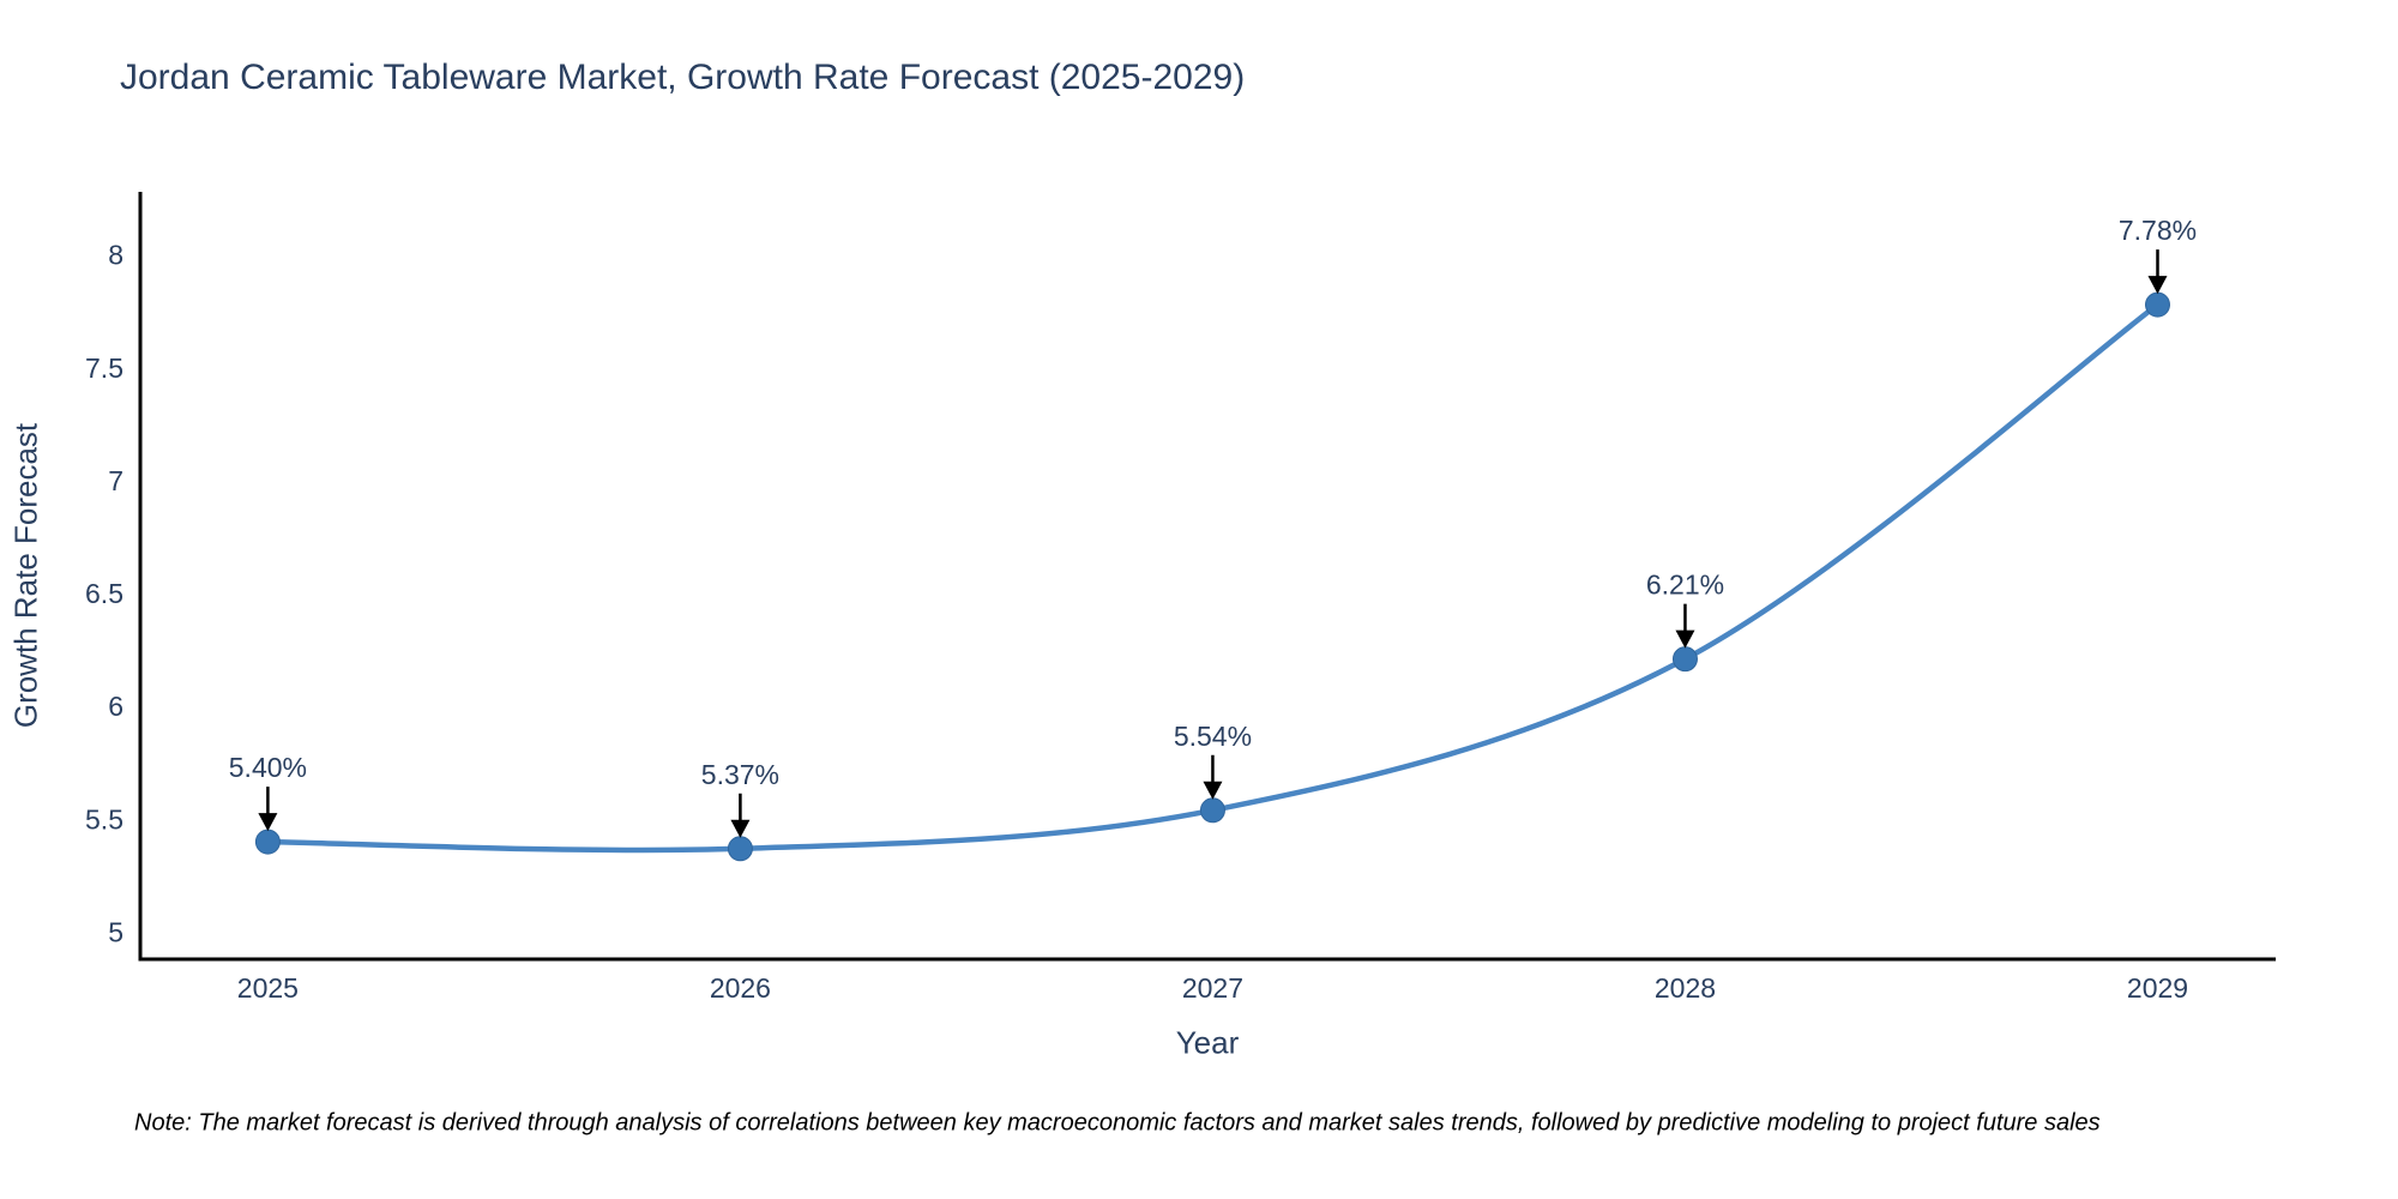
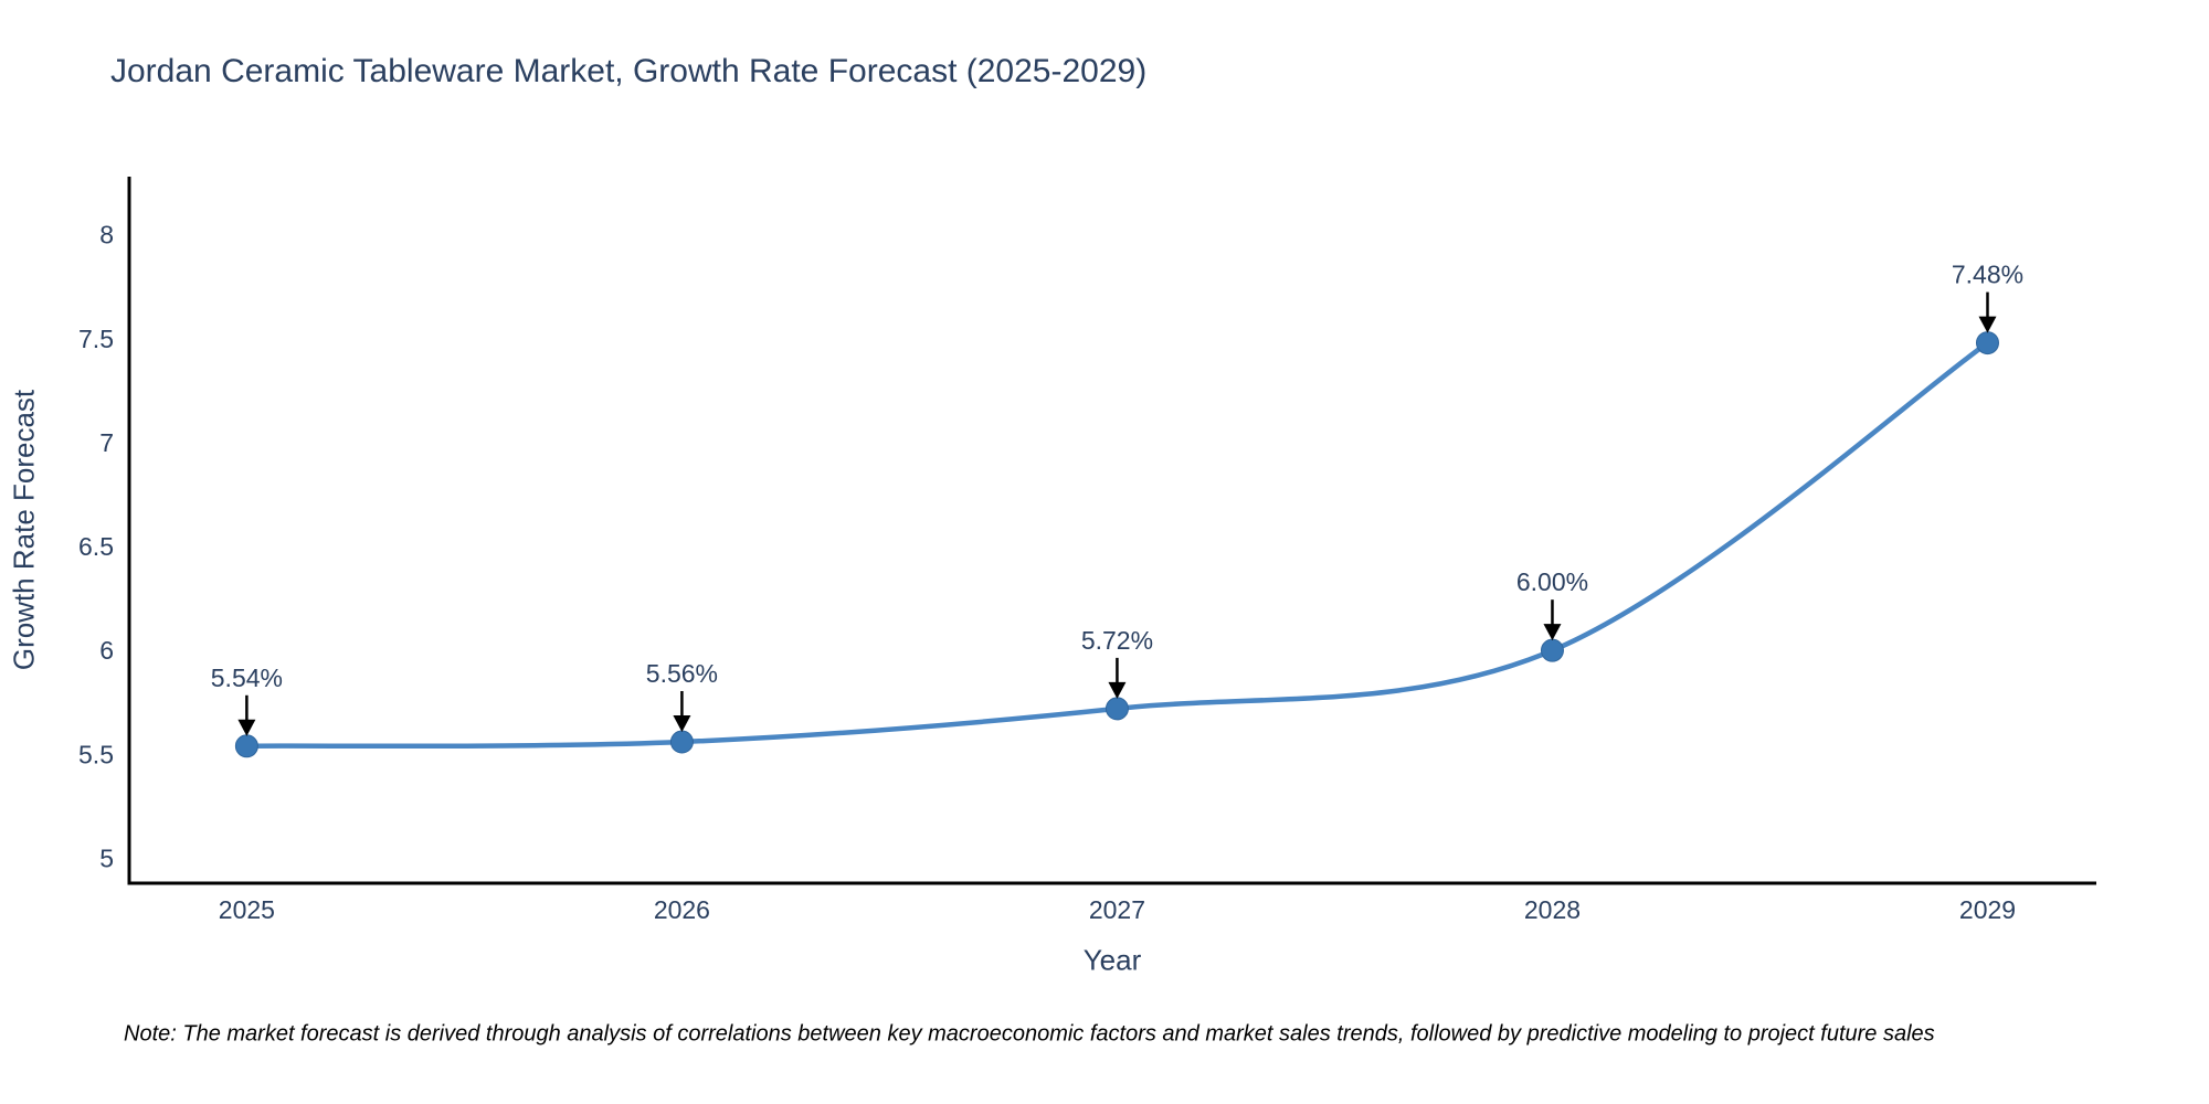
2025: 5.40% -> 5.54%
2026: 5.37% -> 5.56%
2027: 5.54% -> 5.72%
2028: 6.21% -> 6.00%
2029: 7.78% -> 7.48%
